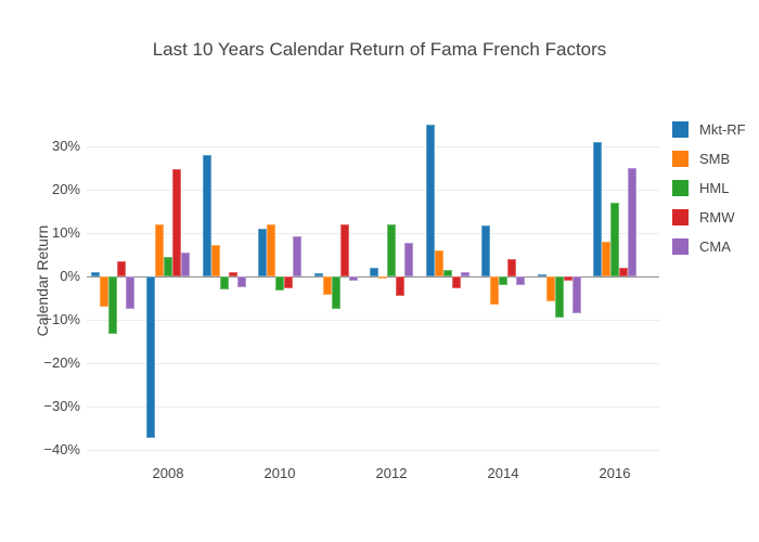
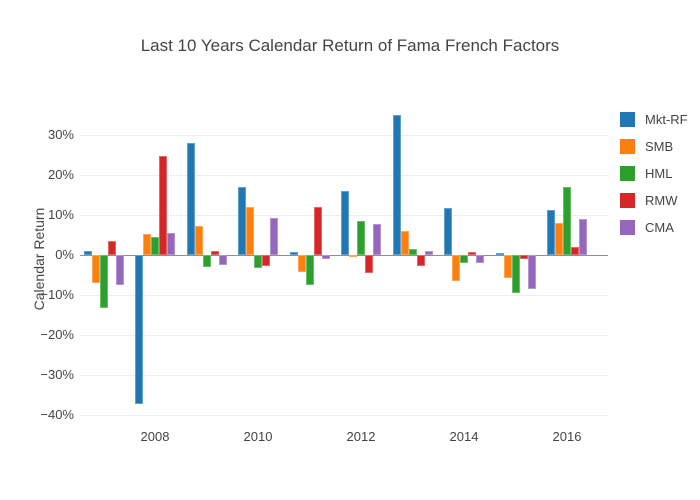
SMB/2008: 12% -> 5%
Mkt-RF/2010: 11% -> 17%
Mkt-RF/2012: 2% -> 16%
HML/2012: 12% -> 8%
RMW/2014: 4% -> 1%
Mkt-RF/2016: 31% -> 11%
CMA/2016: 25% -> 9%
